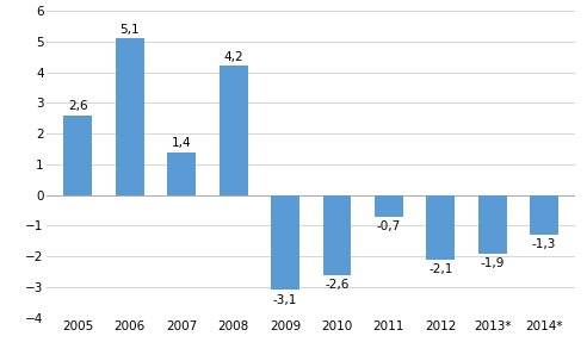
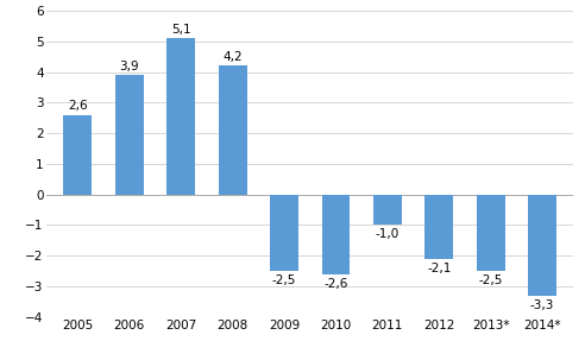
2006: 5,1 -> 3,9
2007: 1,4 -> 5,1
2009: -3,1 -> -2,5
2011: -0,7 -> -1,0
2013*: -1,9 -> -2,5
2014*: -1,3 -> -3,3
